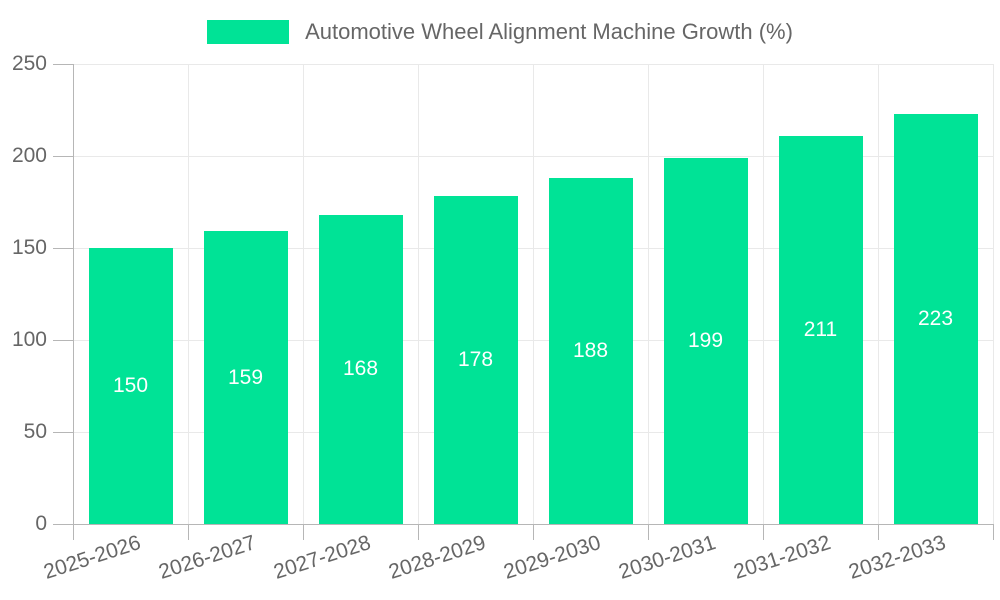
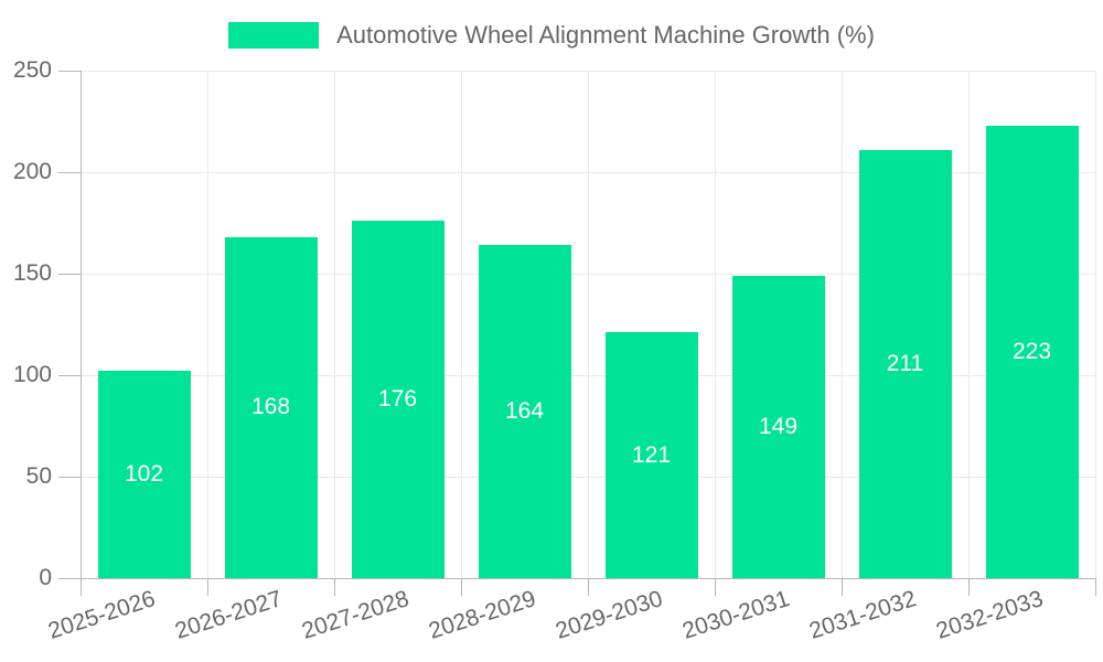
2025-2026: 150 -> 102
2026-2027: 159 -> 168
2027-2028: 168 -> 176
2028-2029: 178 -> 164
2029-2030: 188 -> 121
2030-2031: 199 -> 149
